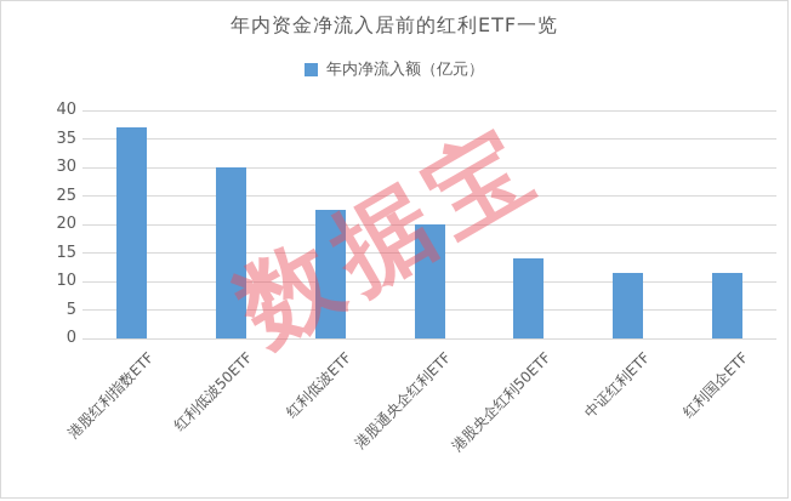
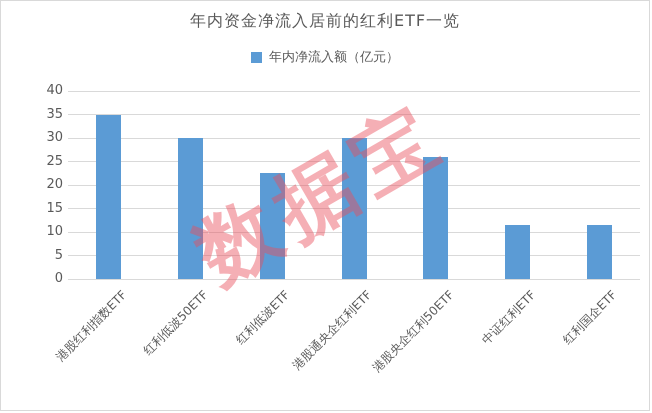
港股红利指数ETF: 37 -> 35
港股通央企红利ETF: 20 -> 30
港股央企红利50ETF: 14 -> 26
